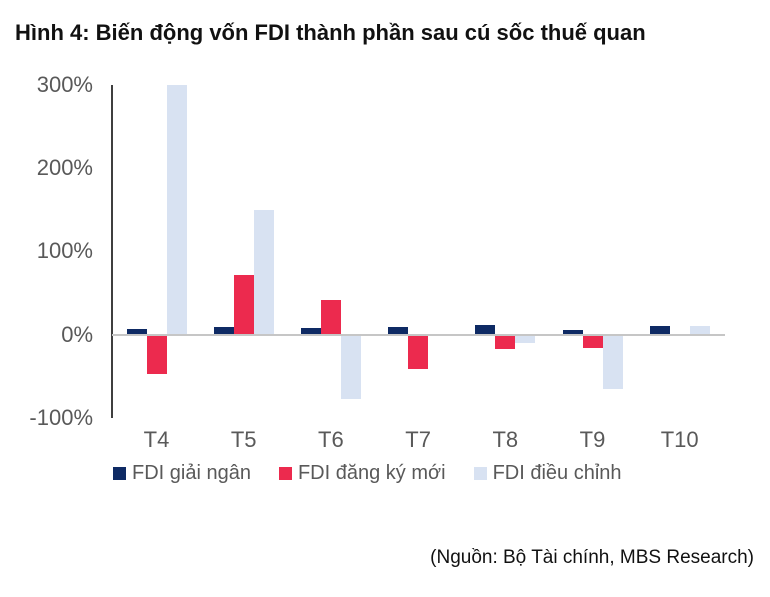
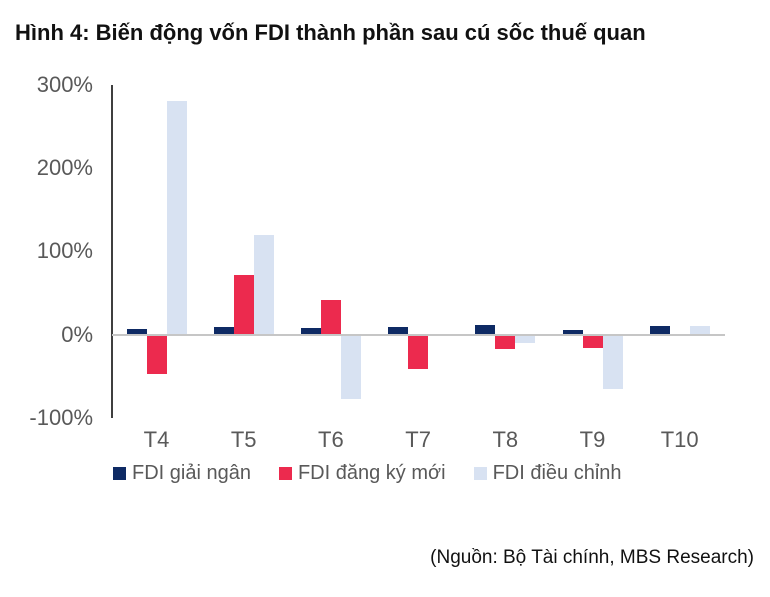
FDI điều chỉnh/T4: 300% -> 280%
FDI điều chỉnh/T5: 150% -> 120%
